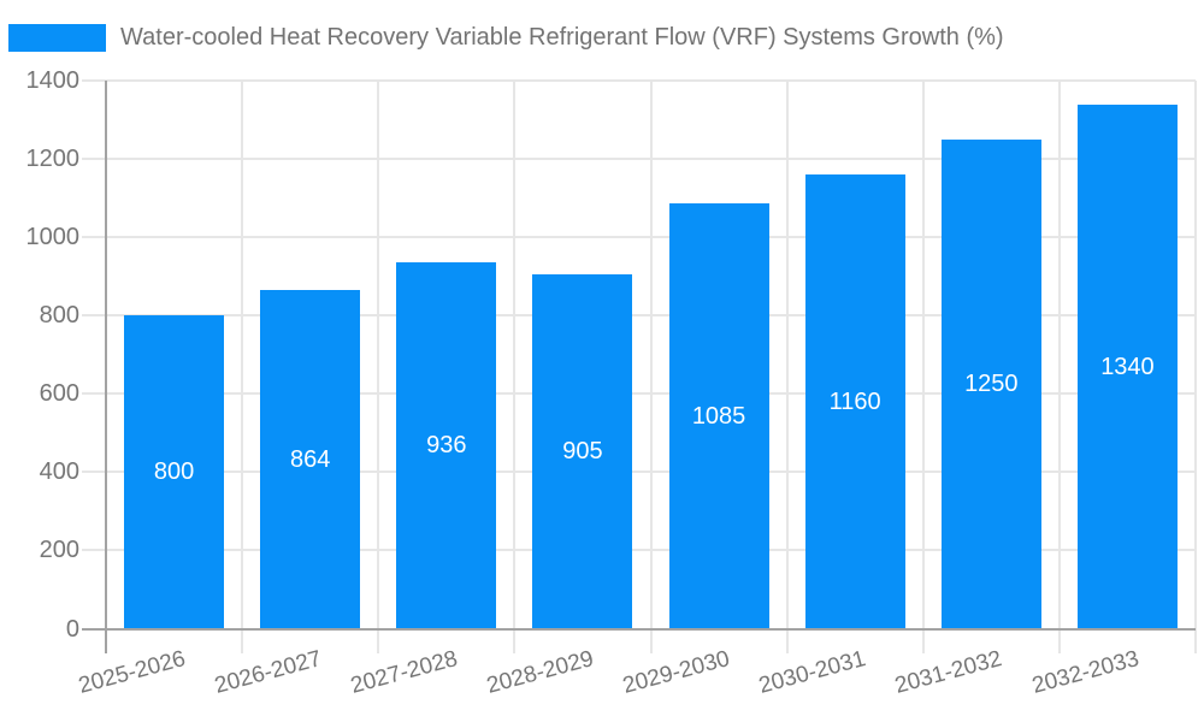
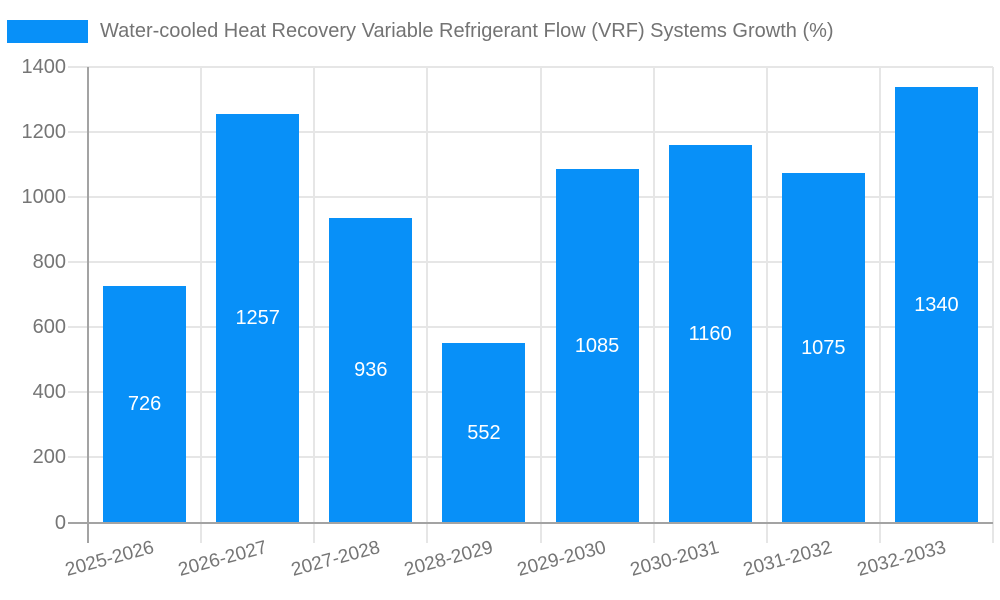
2025-2026: 800 -> 726
2026-2027: 864 -> 1257
2028-2029: 905 -> 552
2031-2032: 1250 -> 1075
